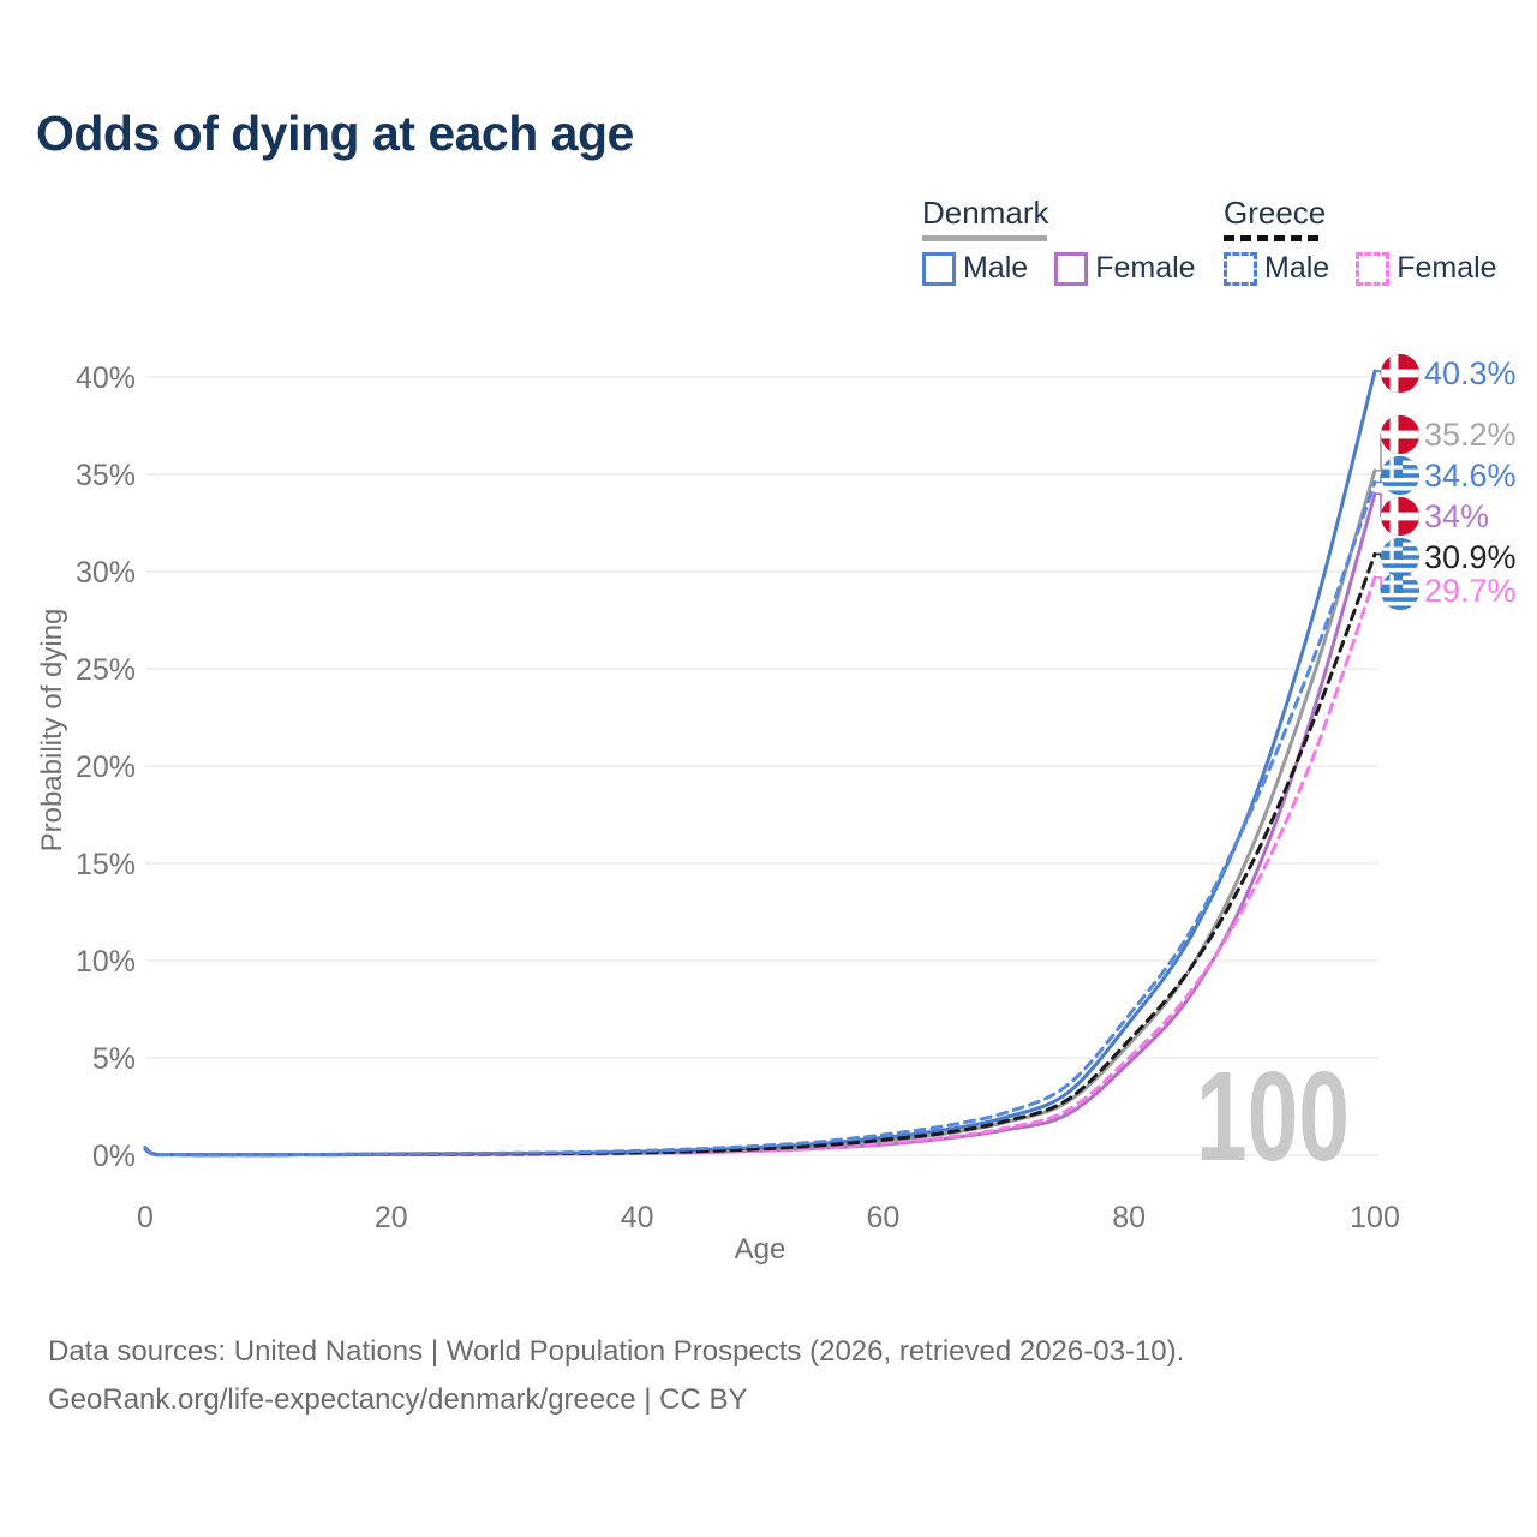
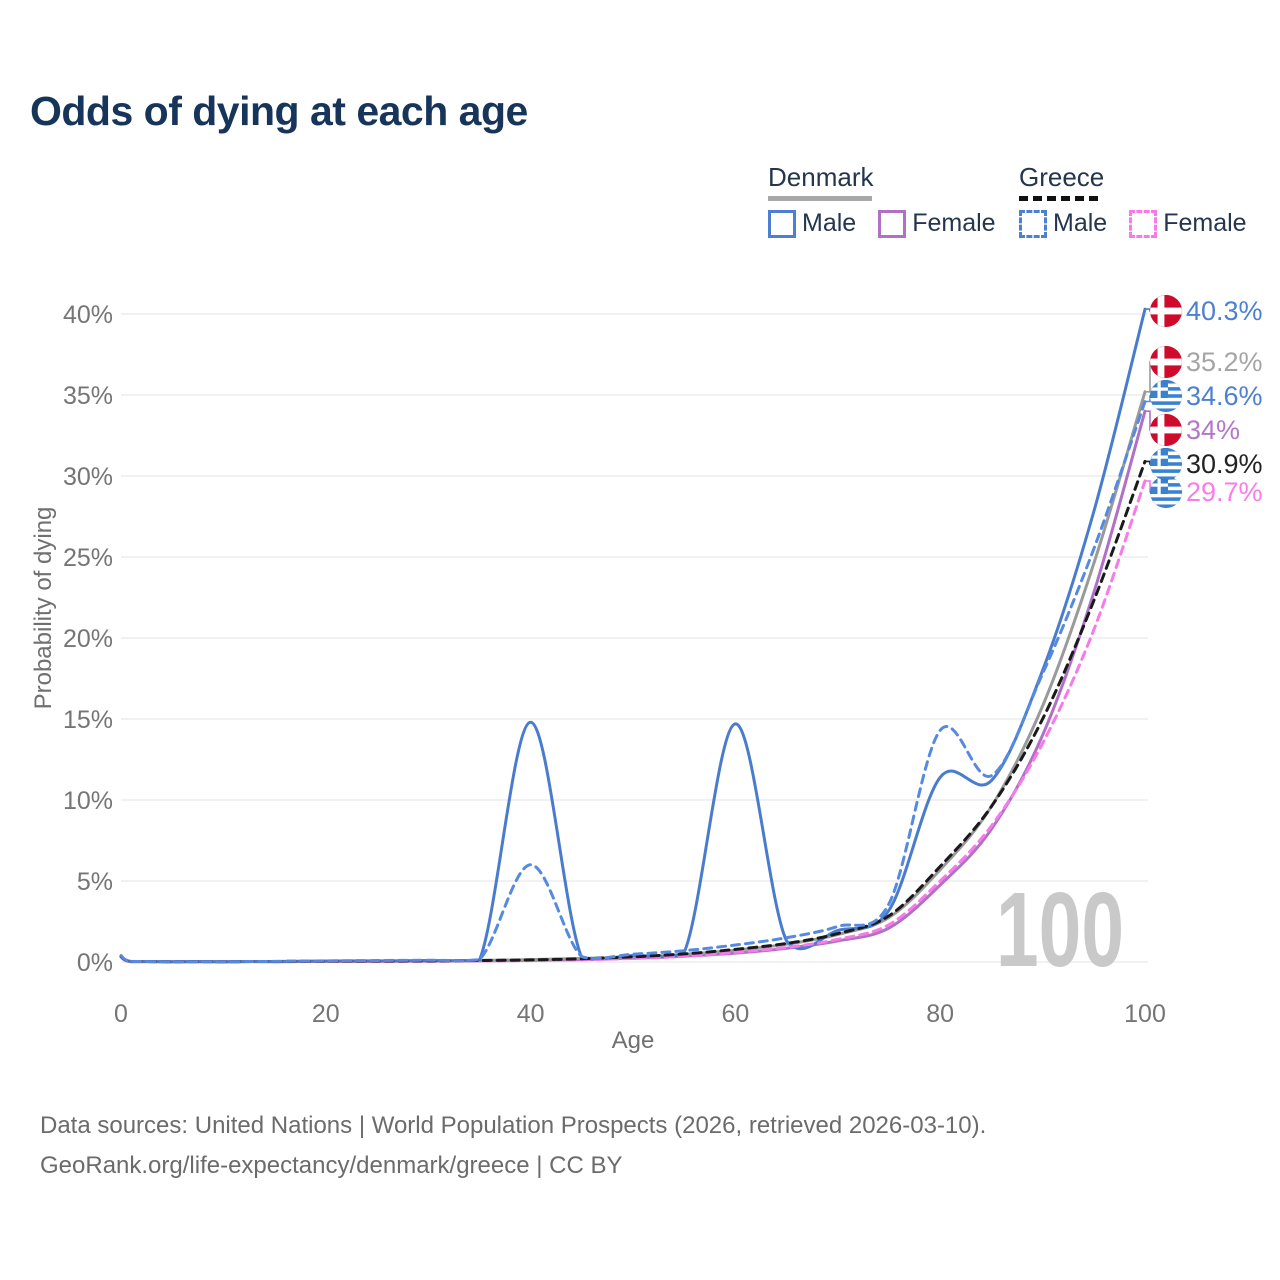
Denmark Male/40: 0.2% -> 14.8%
Greece Male/40: 0.2% -> 6.0%
Denmark Male/60: 0.9% -> 14.7%
Denmark Male/80: 6.8% -> 11.4%
Greece Male/80: 7.2% -> 14.3%
